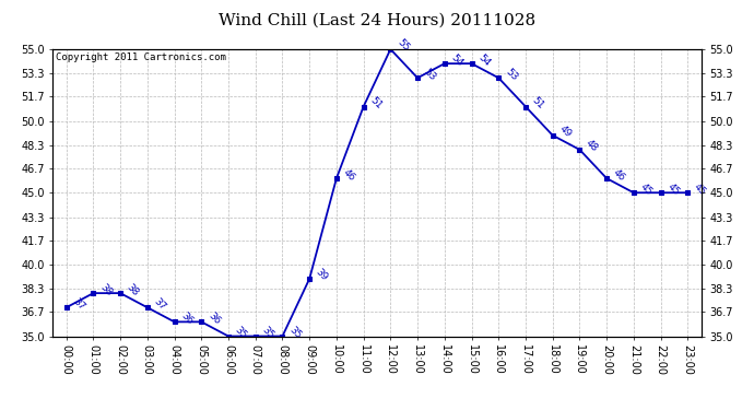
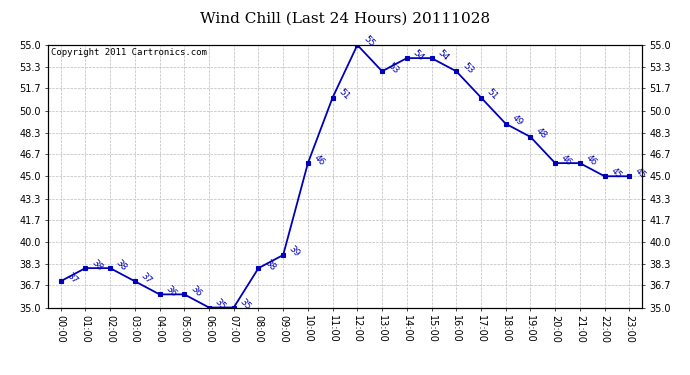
08:00: 35 -> 38
21:00: 45 -> 46
